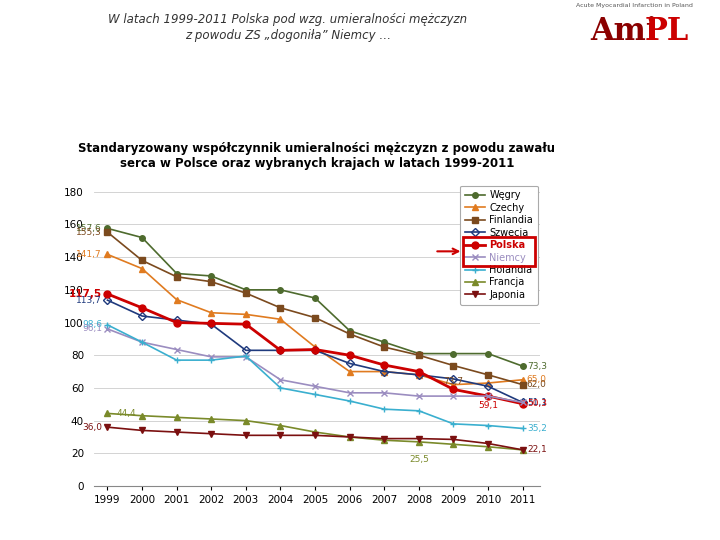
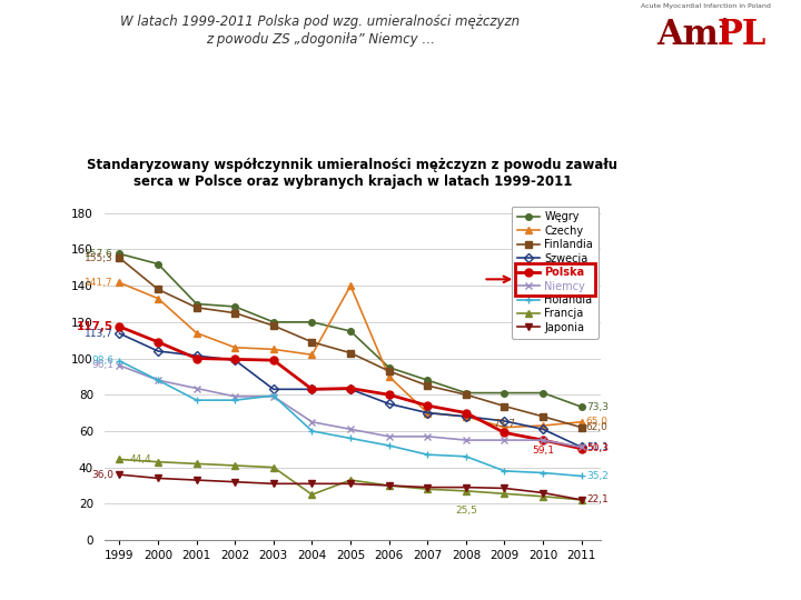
Francja/2004: 37 -> 25
Czechy/2005: 85 -> 140
Czechy/2006: 70 -> 90
